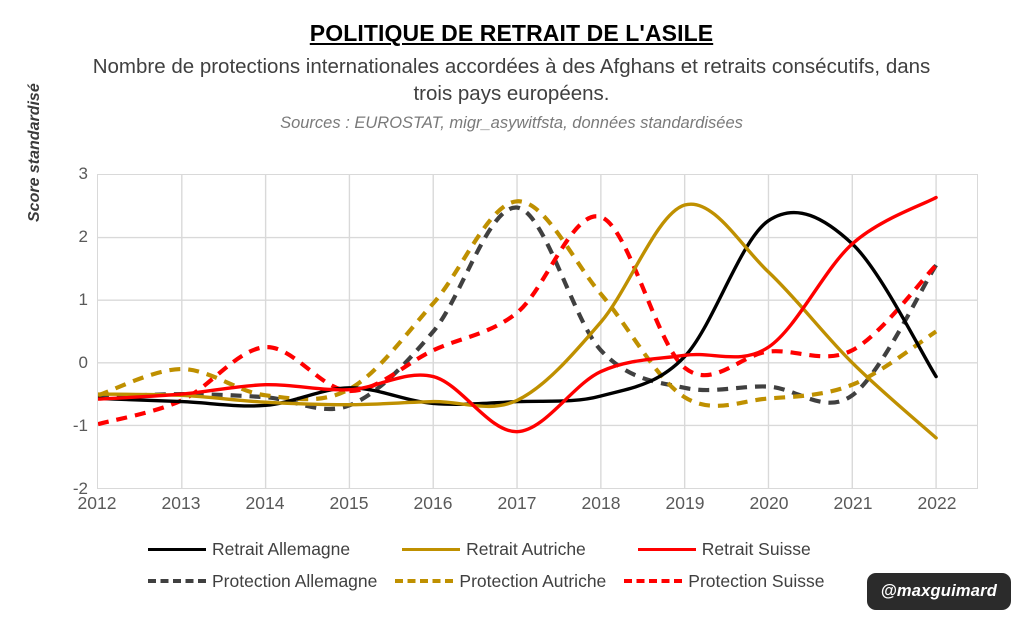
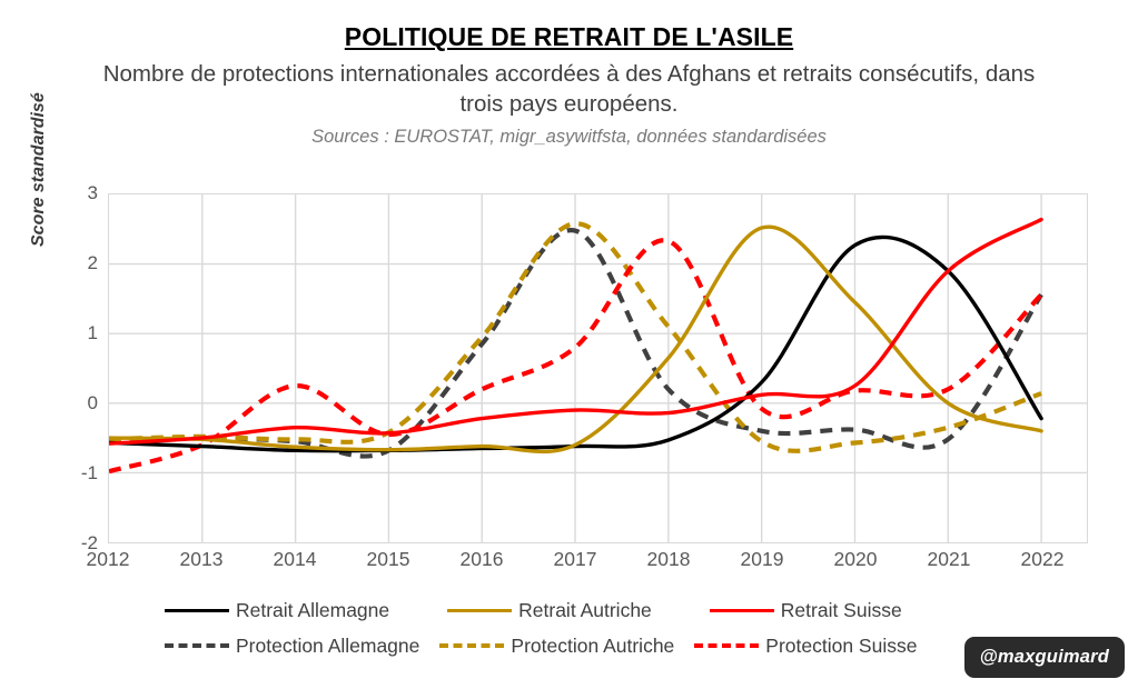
Protection Autriche/2013: -0.1 -> -0.5
Retrait Allemagne/2015: -0.4 -> -0.7
Protection Allemagne/2016: 0.5 -> 0.8
Retrait Suisse/2017: -1.1 -> -0.1
Retrait Allemagne/2019: 0.1 -> 0.3
Retrait Autriche/2022: -1.2 -> -0.4
Protection Autriche/2022: 0.5 -> 0.1
